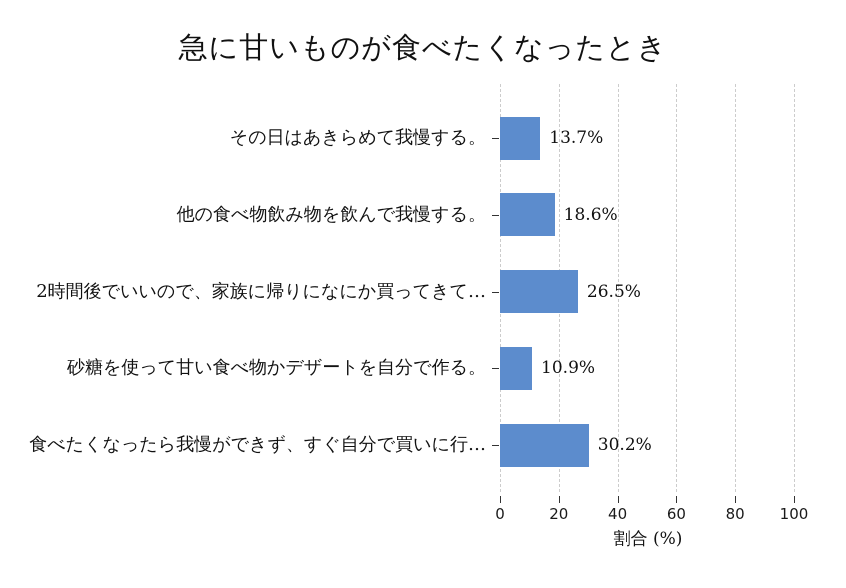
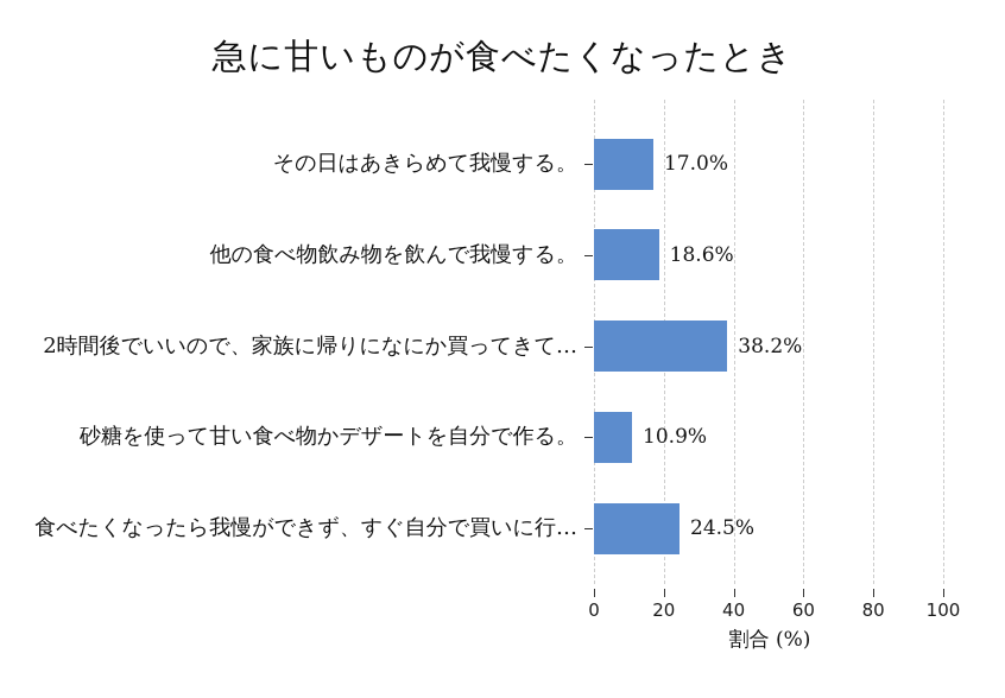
その日はあきらめて我慢する。: 13.7% -> 17.0%
2時間後でいいので、家族に帰りになにか買ってきて…: 26.5% -> 38.2%
食べたくなったら我慢ができず、すぐ自分で買いに行…: 30.2% -> 24.5%
